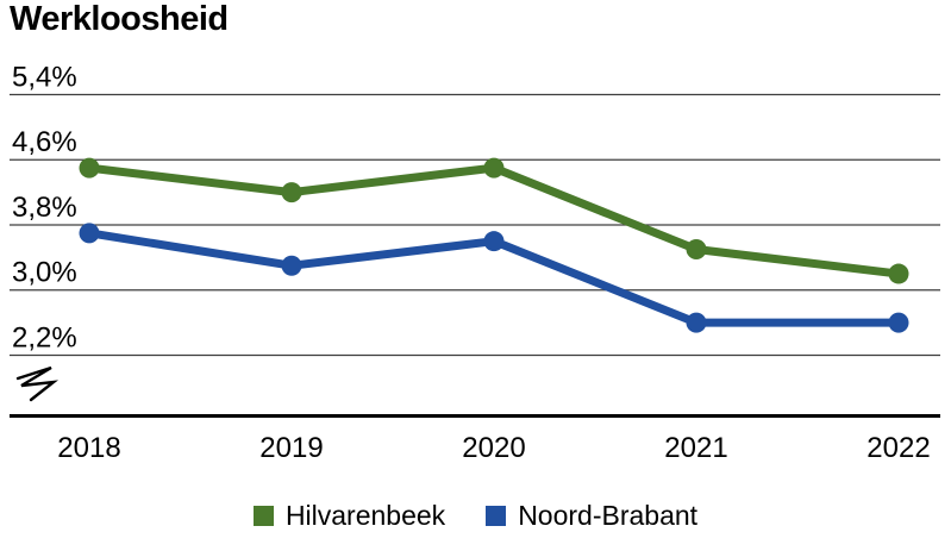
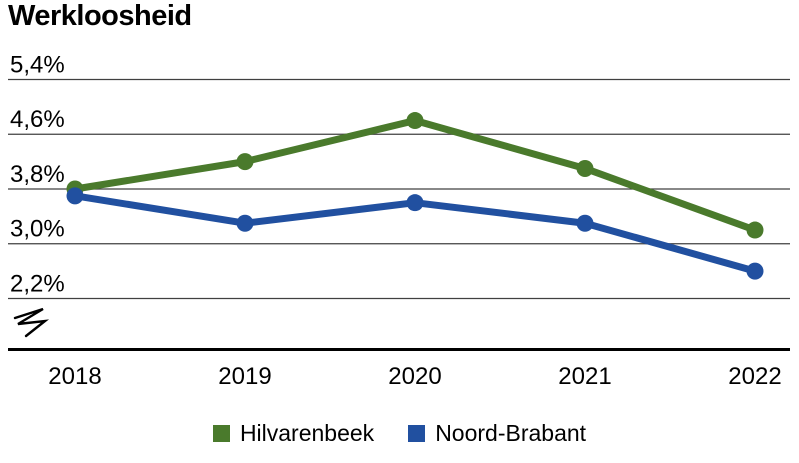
Hilvarenbeek/2018: 4,5% -> 3,8%
Hilvarenbeek/2020: 4,5% -> 4,8%
Hilvarenbeek/2021: 3,5% -> 4,1%
Noord-Brabant/2021: 2,6% -> 3,3%
